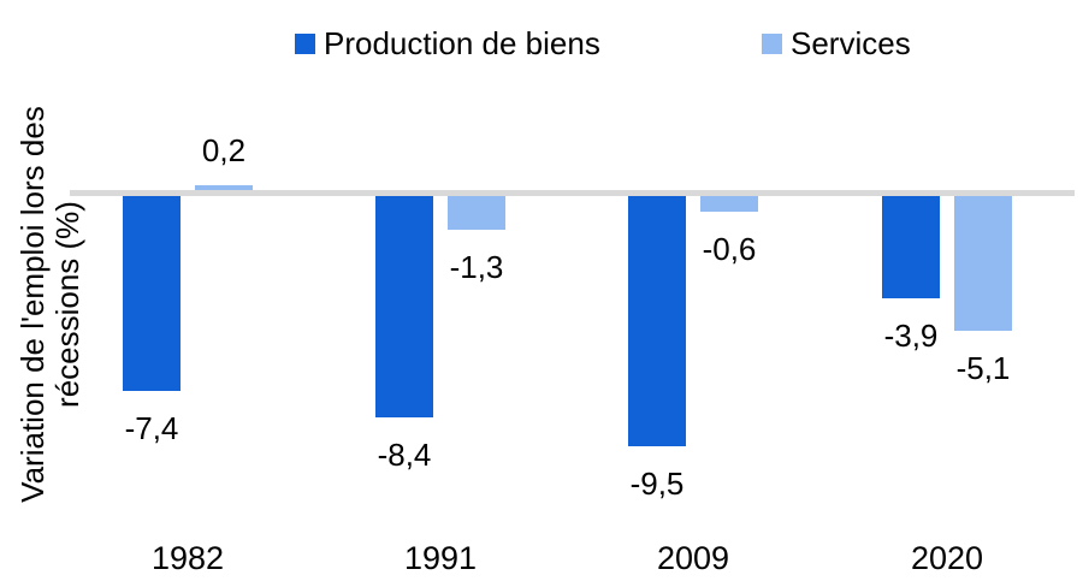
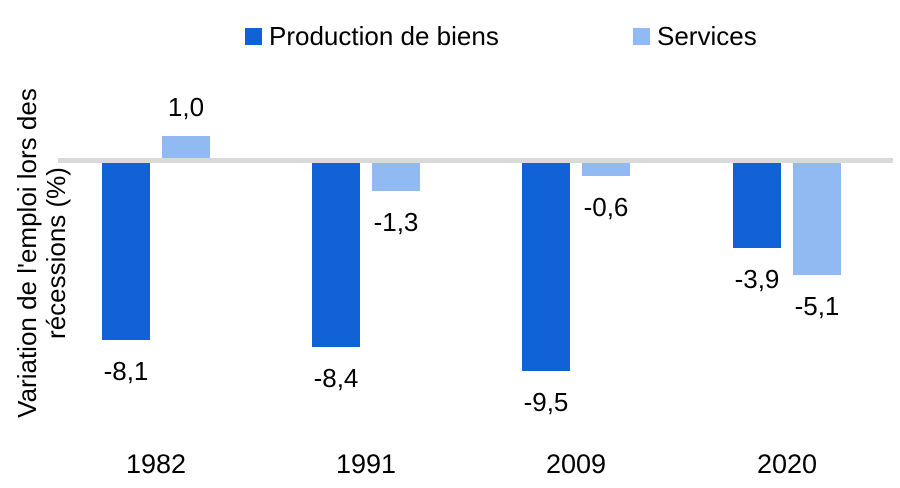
Production de biens/1982: -7,4 -> -8,1
Services/1982: 0,2 -> 1,0
